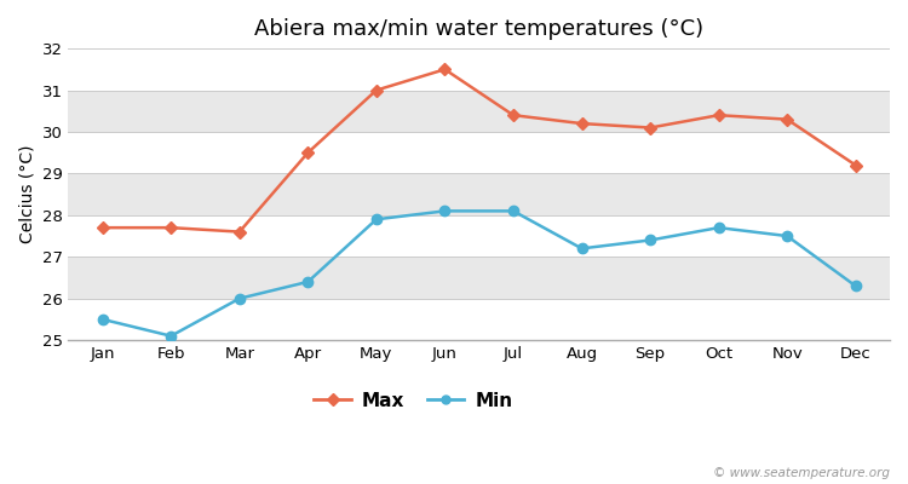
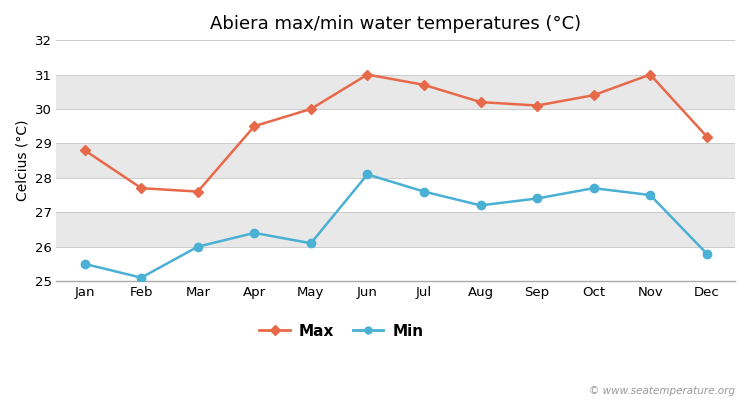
Max/Jan: 27.7 -> 28.8
Max/May: 31.0 -> 30.0
Min/May: 27.9 -> 26.1
Max/Jun: 31.5 -> 31.0
Max/Jul: 30.4 -> 30.7
Min/Jul: 28.1 -> 27.6
Max/Nov: 30.3 -> 31.0
Min/Dec: 26.3 -> 25.8
